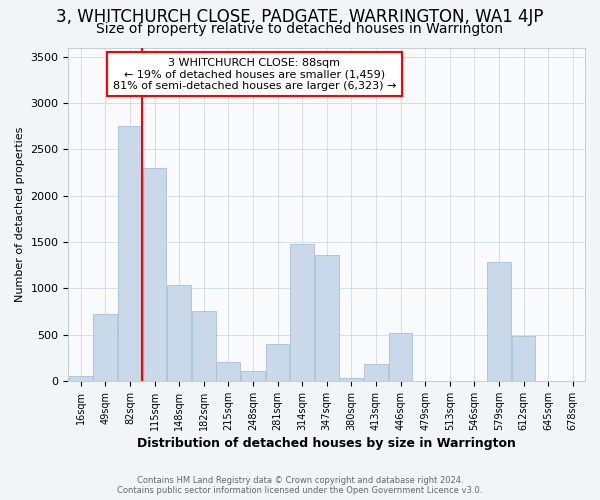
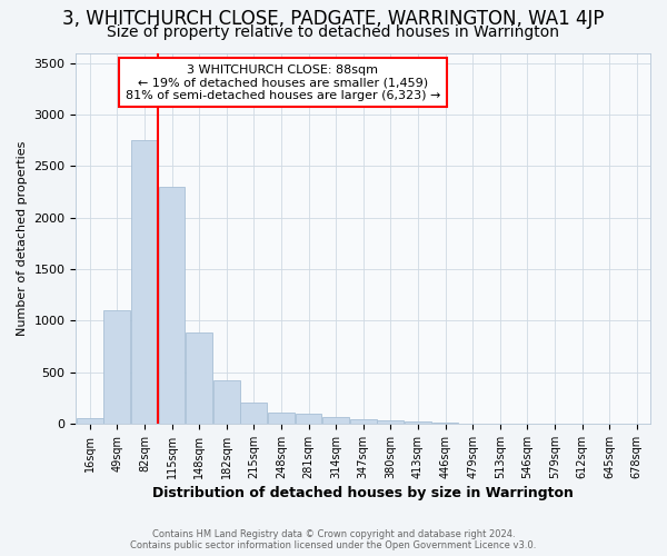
49sqm: 720 -> 1100
148sqm: 1040 -> 880
182sqm: 760 -> 420
281sqm: 400 -> 100
314sqm: 1480 -> 60
347sqm: 1360 -> 40
413sqm: 180 -> 20
446sqm: 520 -> 20
579sqm: 1280 -> 0
612sqm: 480 -> 0
